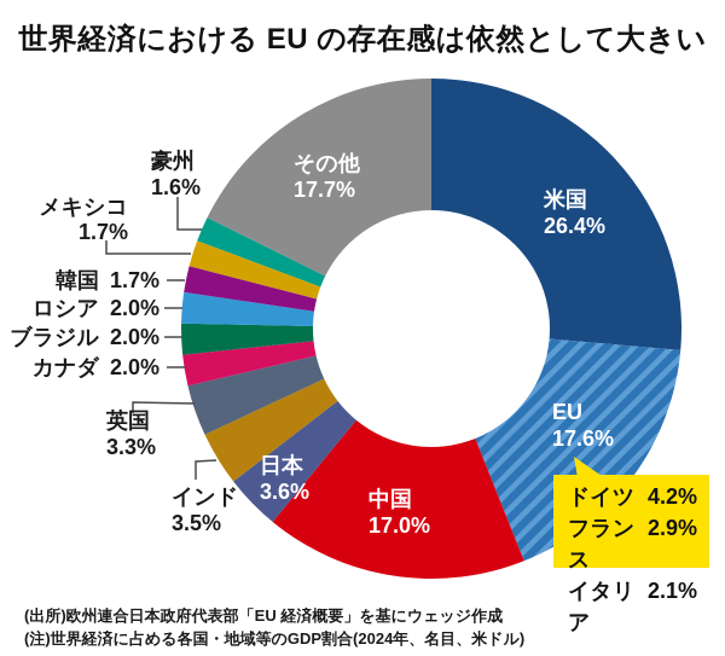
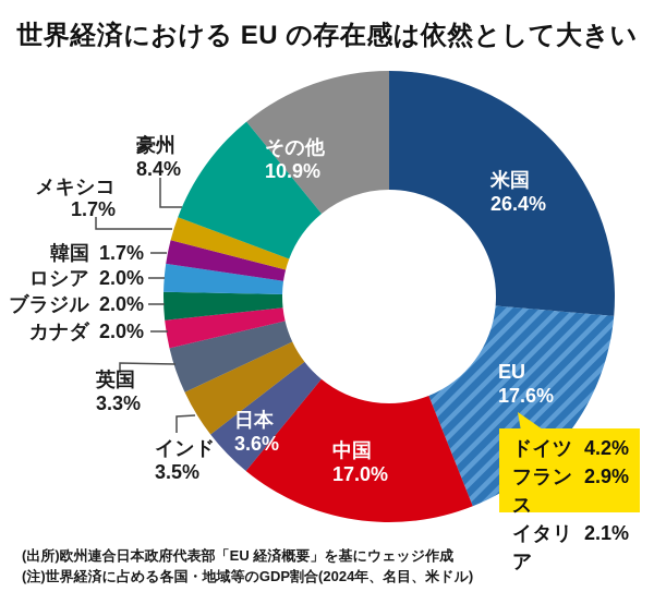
豪州: 1.6% -> 8.4%
その他: 17.7% -> 10.9%
